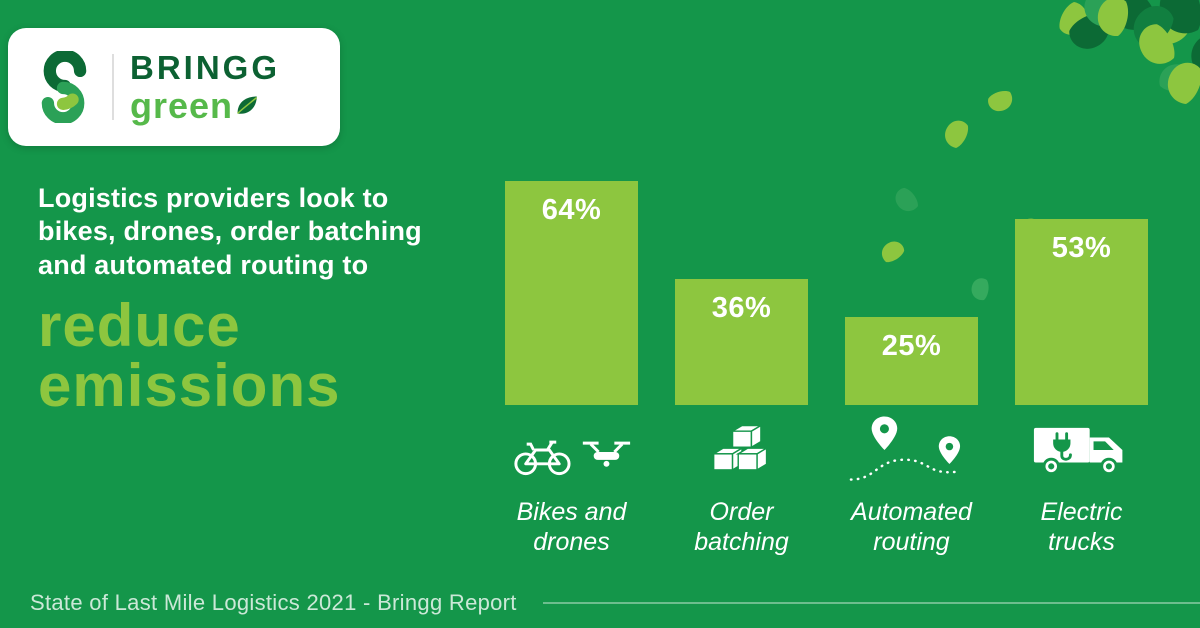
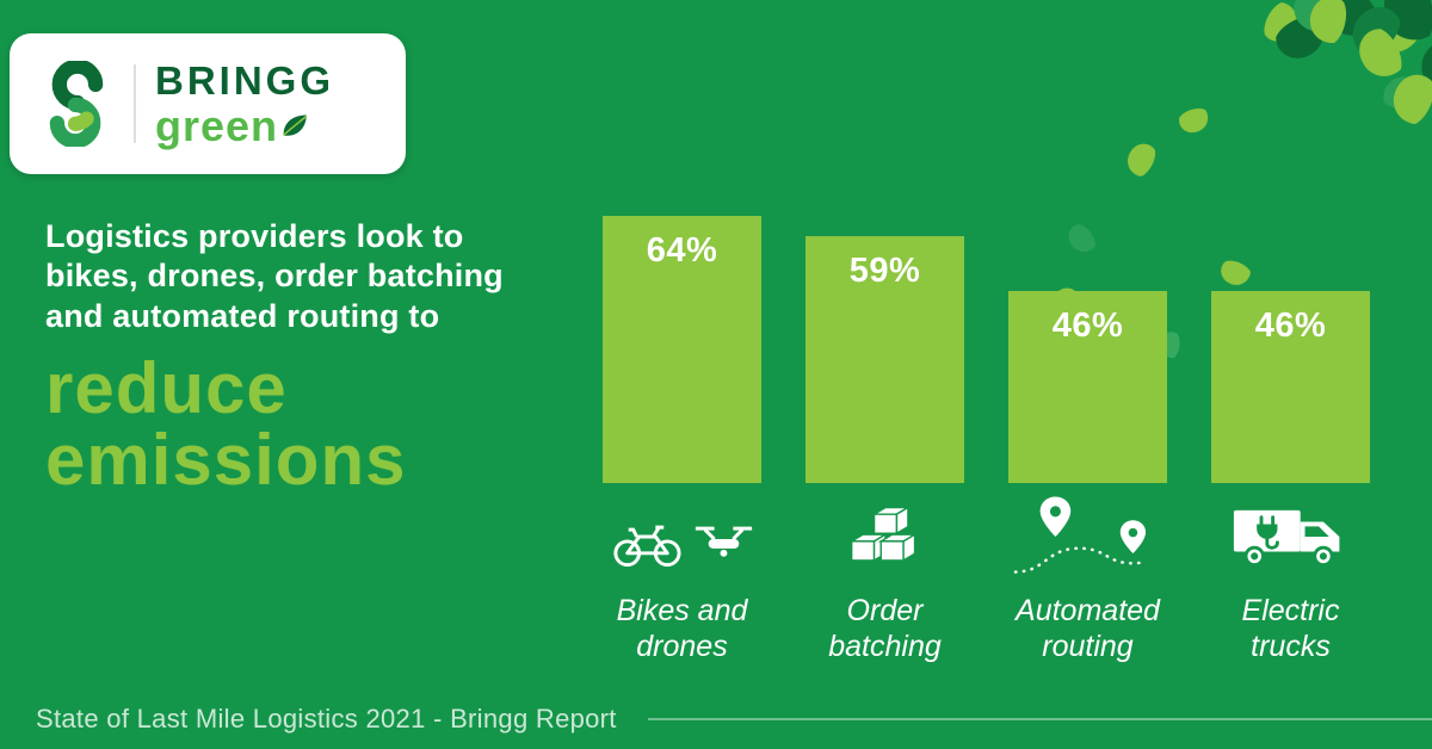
Order batching: 36% -> 59%
Automated routing: 25% -> 46%
Electric trucks: 53% -> 46%
